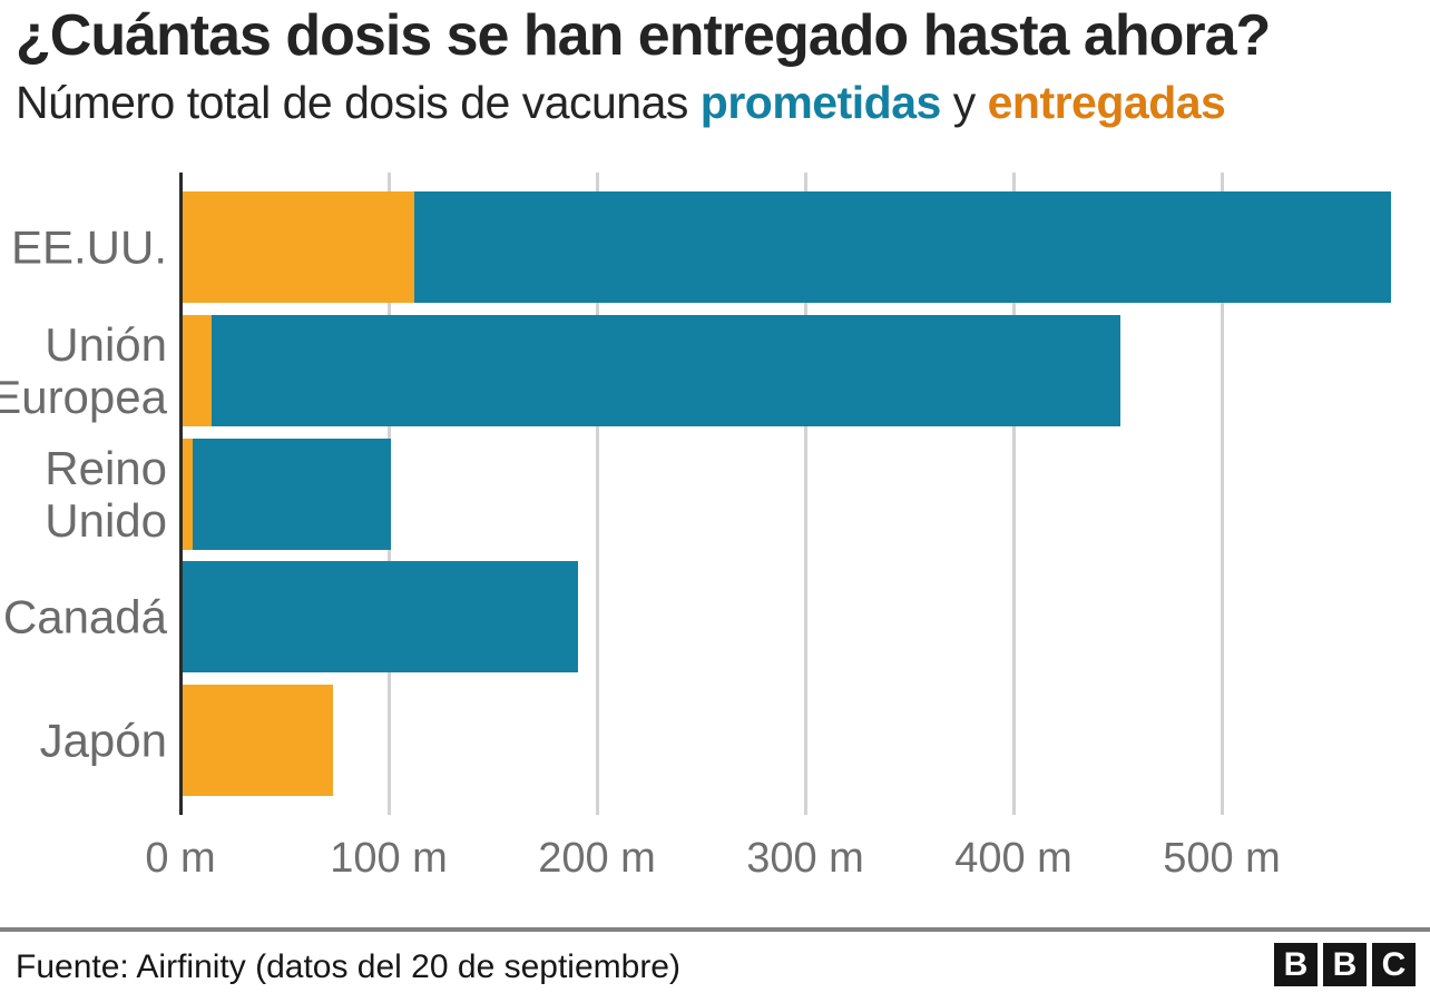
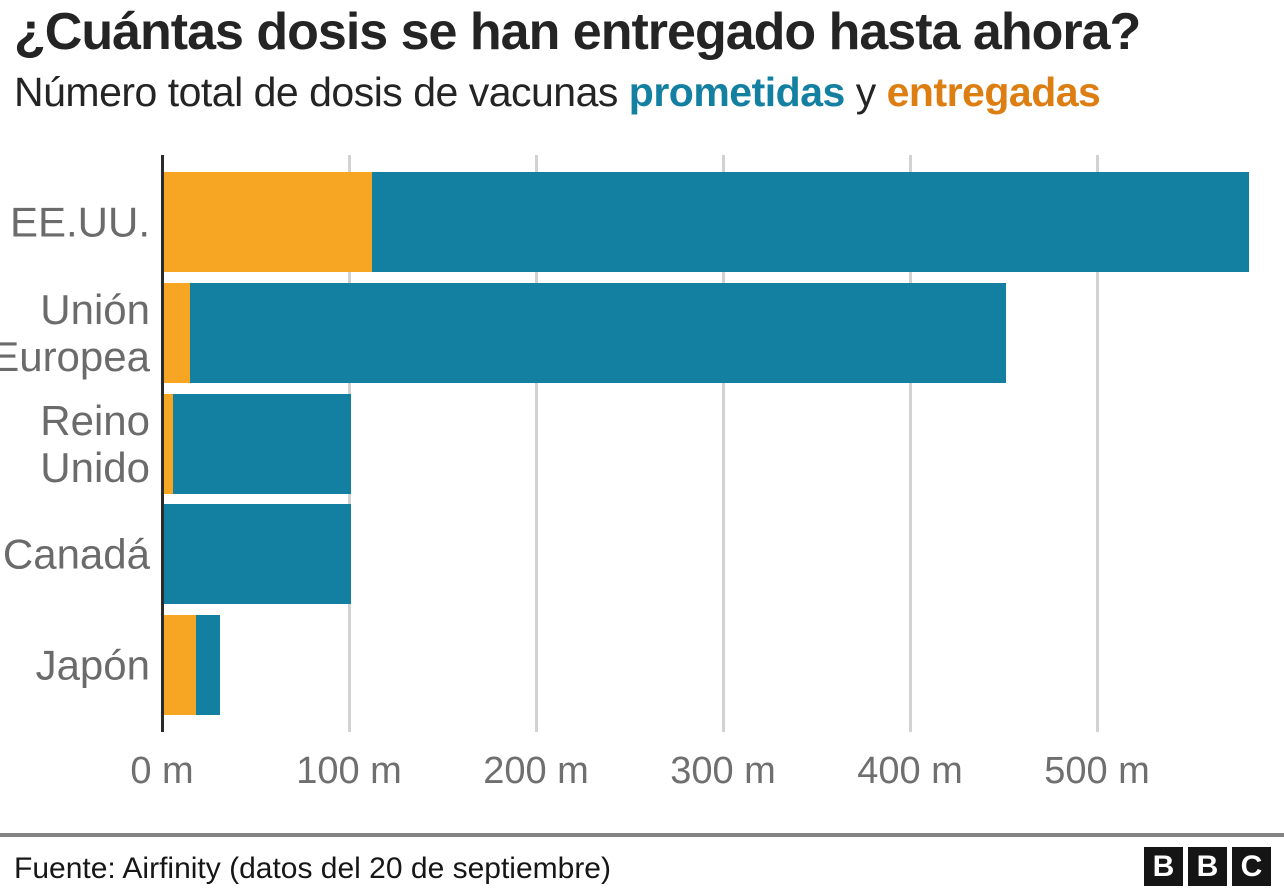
prometidas/Canadá: 190m -> 100m
entregadas/Japón: 72m -> 17m
